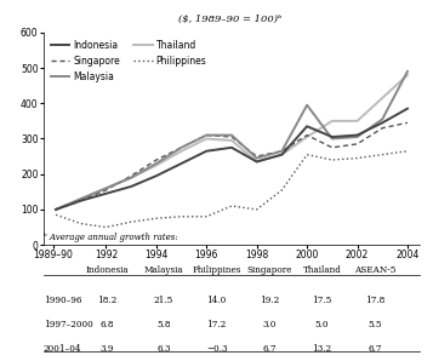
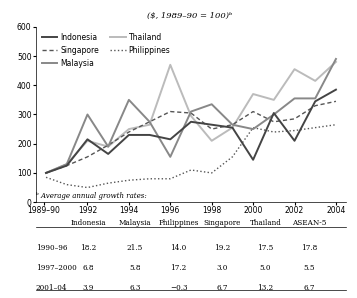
Indonesia/1992: 145 -> 215
Malaysia/1992: 160 -> 300
Thailand/1992: 160 -> 210
Indonesia/1994: 195 -> 230
Malaysia/1994: 230 -> 350
Thailand/1994: 225 -> 250
Indonesia/1996: 265 -> 215
Malaysia/1996: 310 -> 155
Thailand/1996: 300 -> 470
Indonesia/1998: 235 -> 265
Malaysia/1998: 245 -> 335
Thailand/1998: 235 -> 210
Indonesia/2000: 335 -> 145
Malaysia/2000: 395 -> 250
Thailand/2000: 305 -> 370
Indonesia/2002: 310 -> 210
Malaysia/2002: 305 -> 355
Thailand/2002: 350 -> 455
